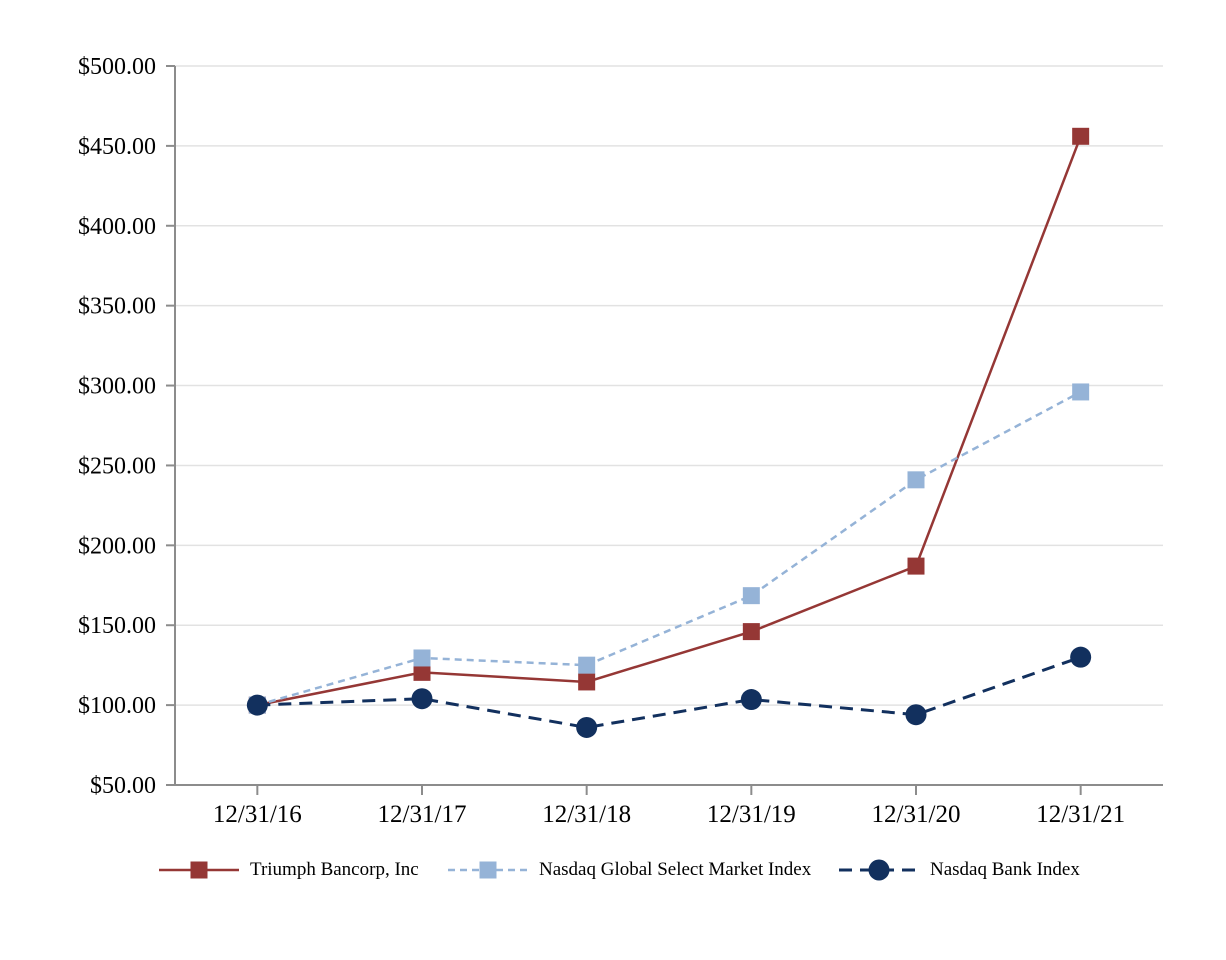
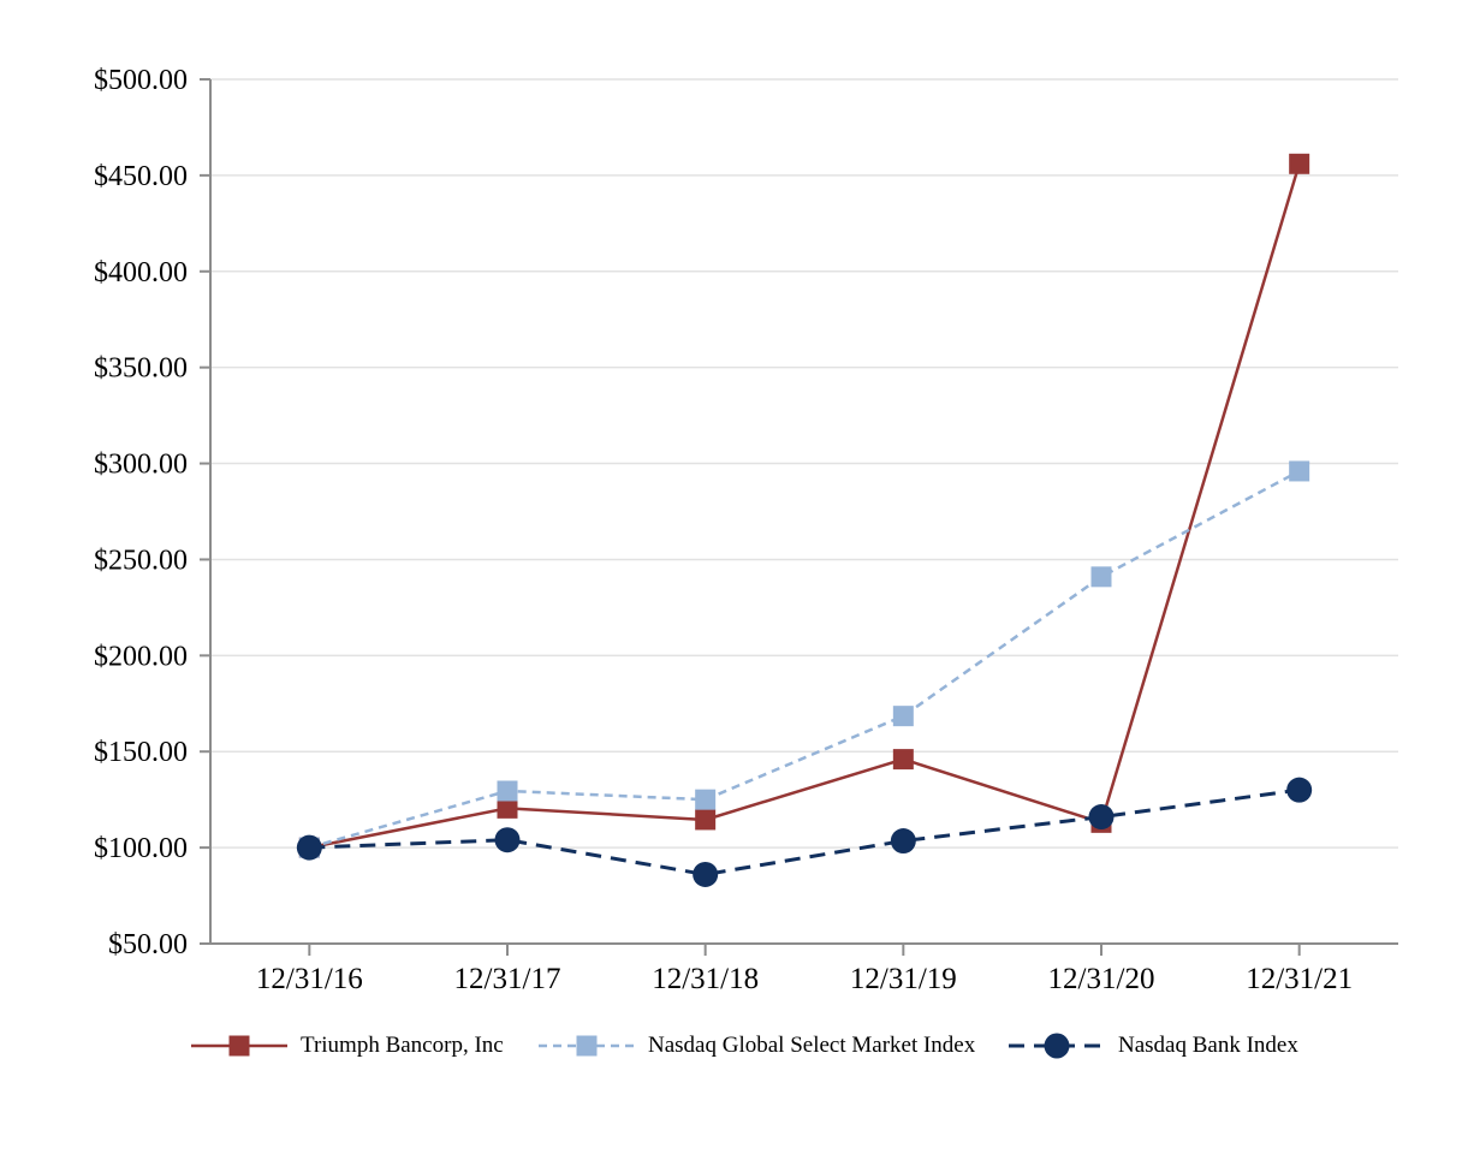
Triumph Bancorp, Inc/12/31/20: $187 -> $113
Nasdaq Bank Index/12/31/20: $94 -> $116
